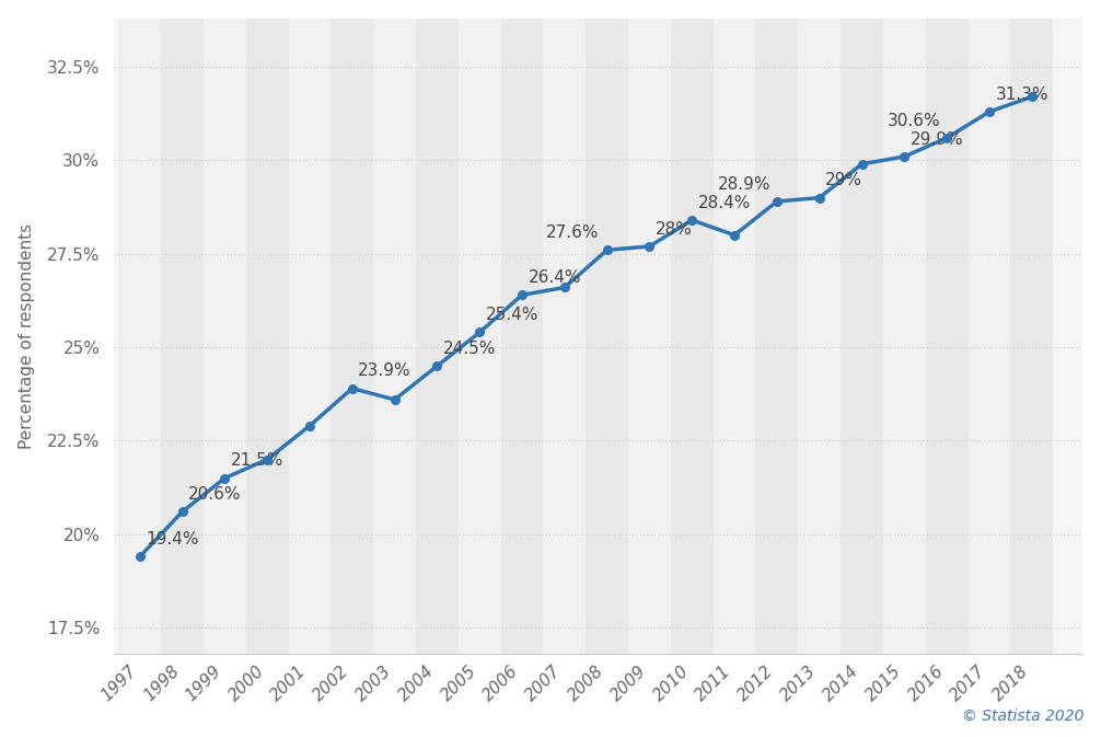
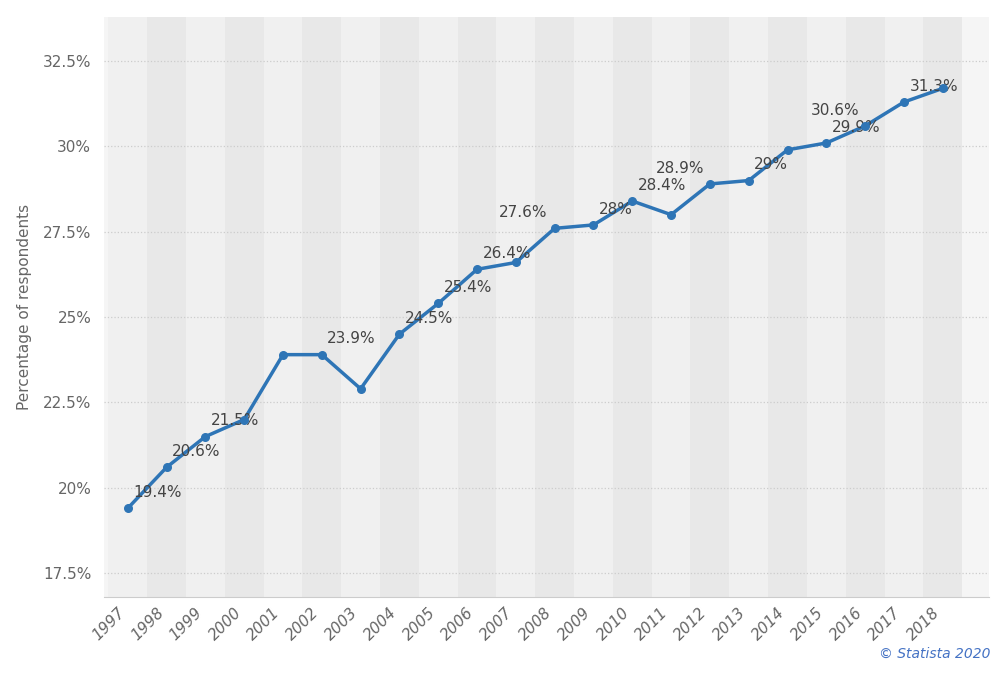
2001: 22.9% -> 23.9%
2003: 23.6% -> 22.9%
